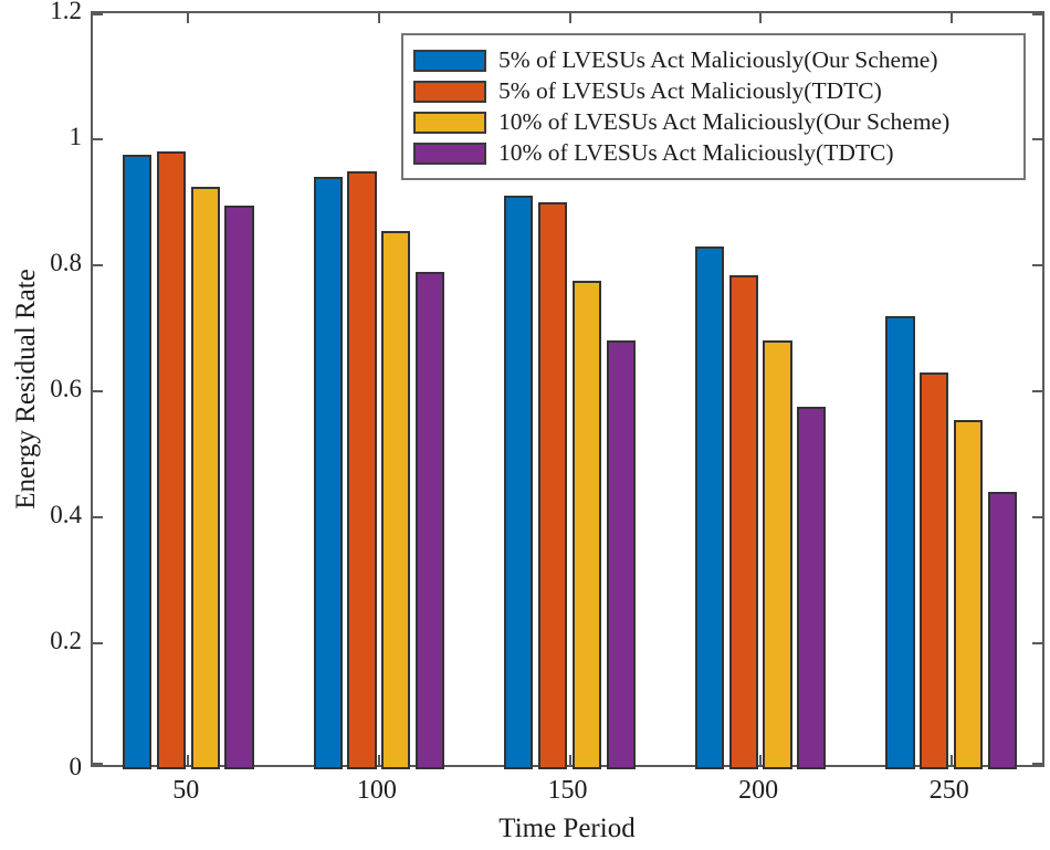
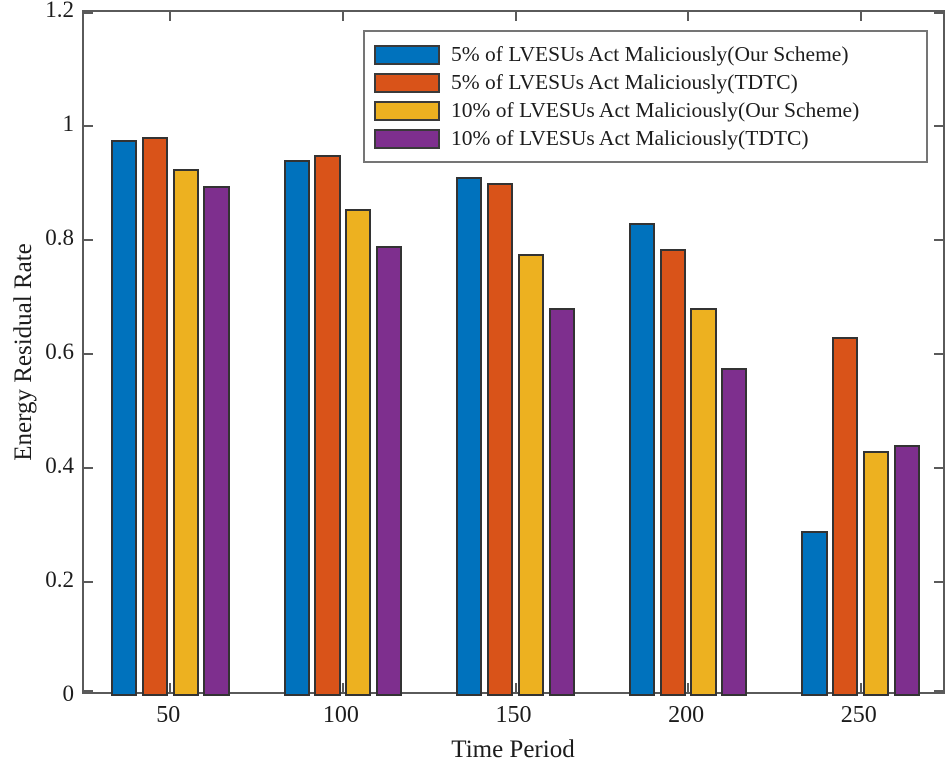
5% of LVESUs Act Maliciously(Our Scheme)/250: 0.72 -> 0.29
10% of LVESUs Act Maliciously(Our Scheme)/250: 0.56 -> 0.43
